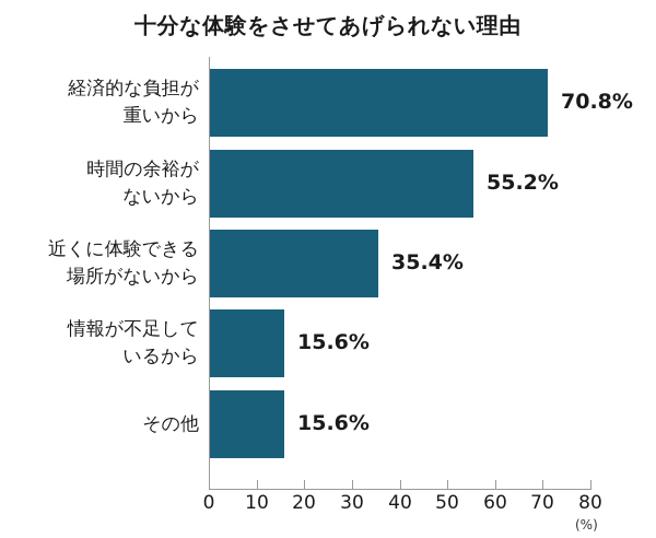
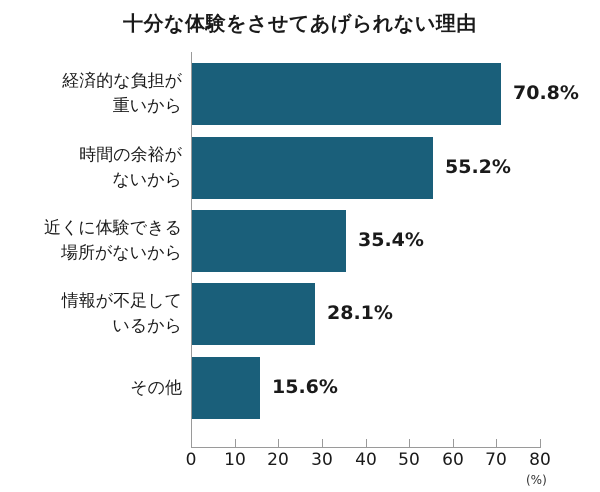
情報が不足しているから: 15.6% -> 28.1%
